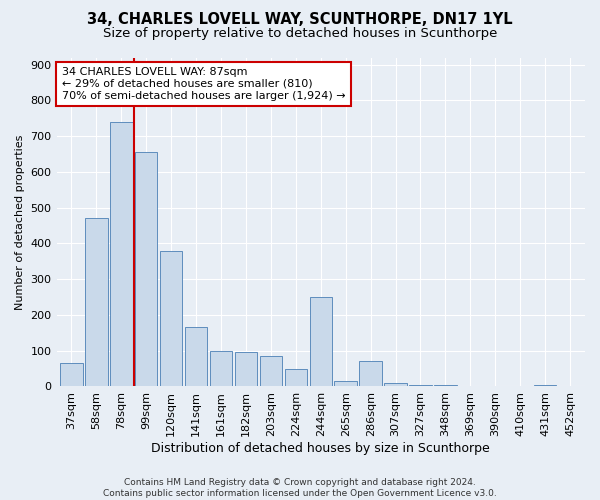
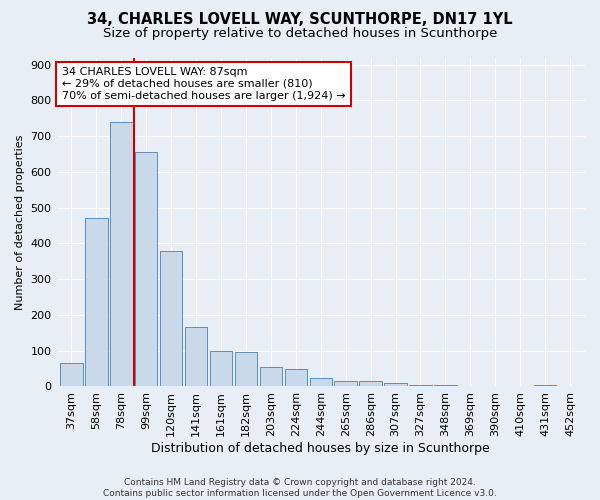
203sqm: 85 -> 55
244sqm: 250 -> 25
286sqm: 70 -> 15
